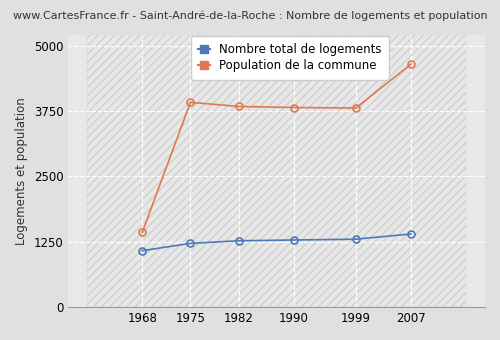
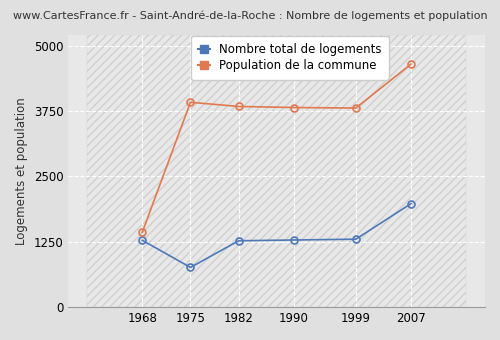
Nombre total de logements/1968: 1080 -> 1280
Nombre total de logements/1975: 1220 -> 760
Nombre total de logements/2007: 1400 -> 1980
